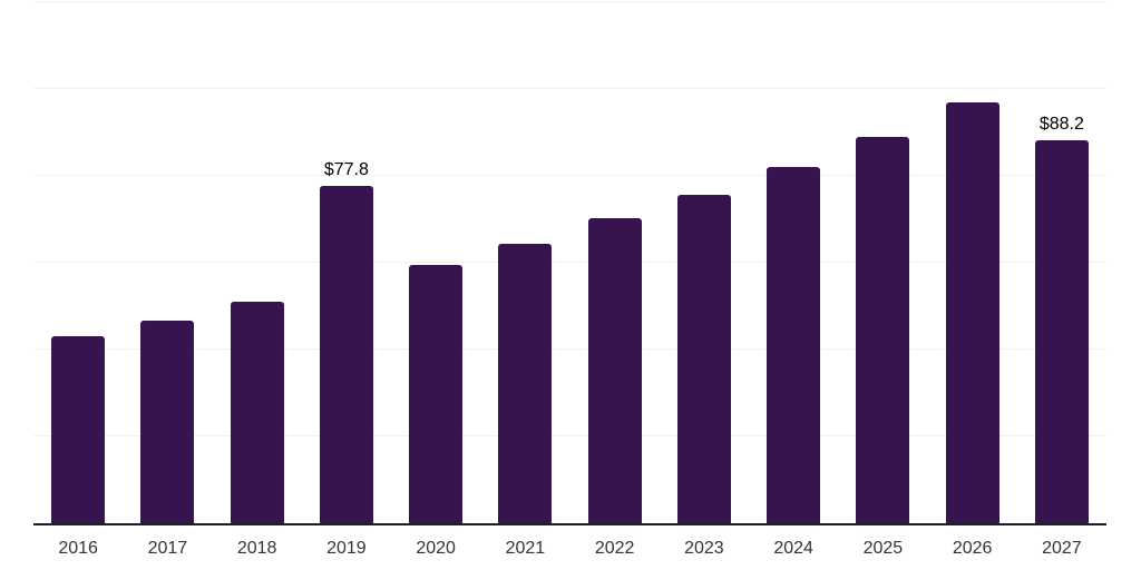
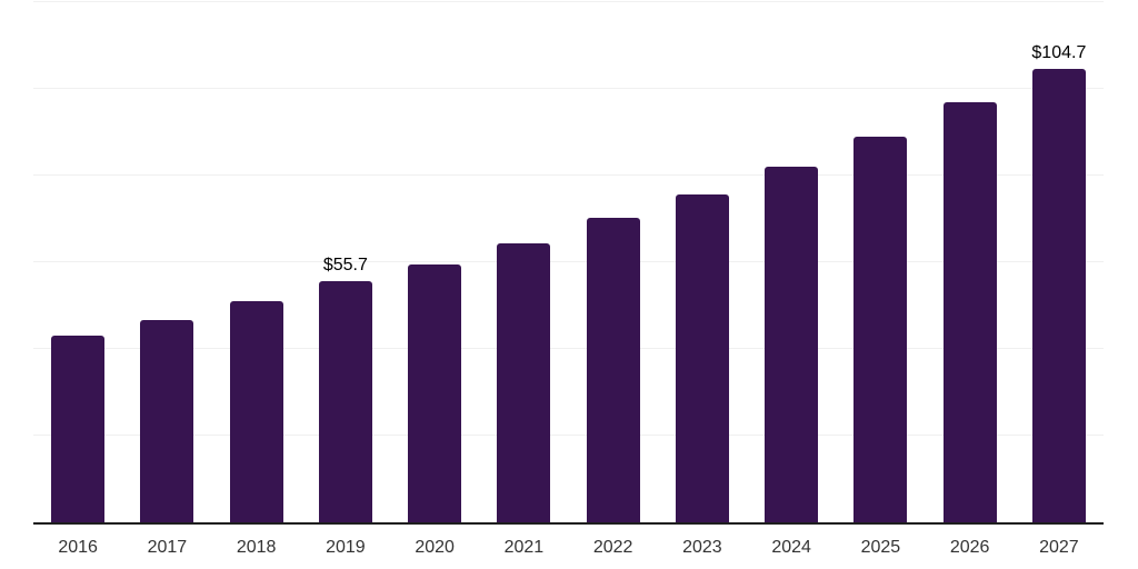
2019: $77.8 -> $55.7
2027: $88.2 -> $104.7
